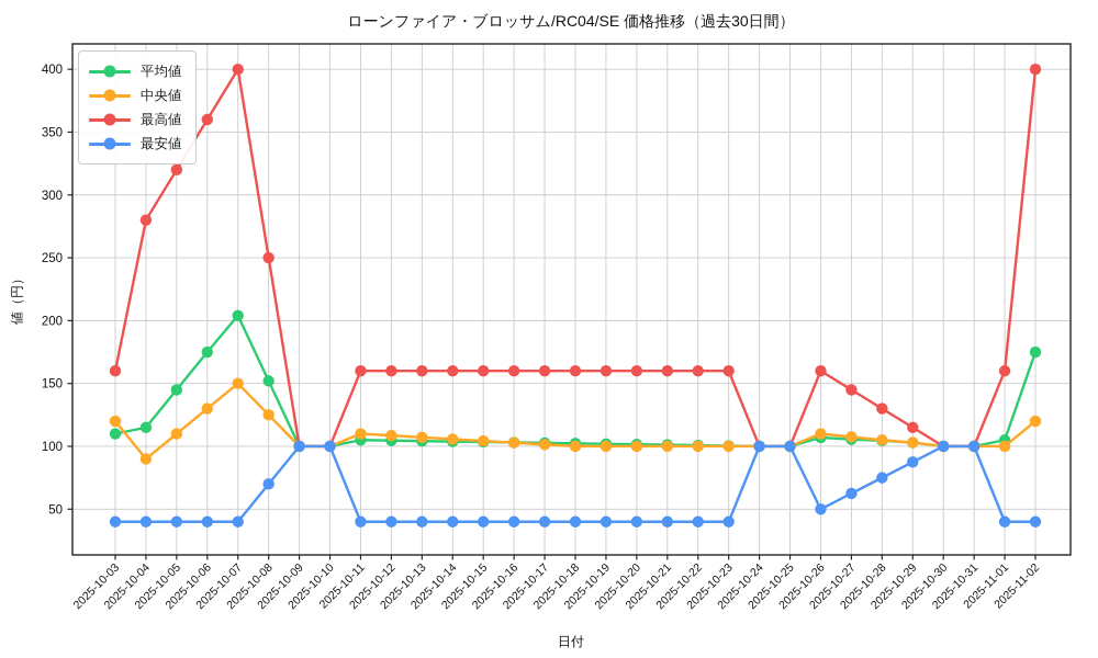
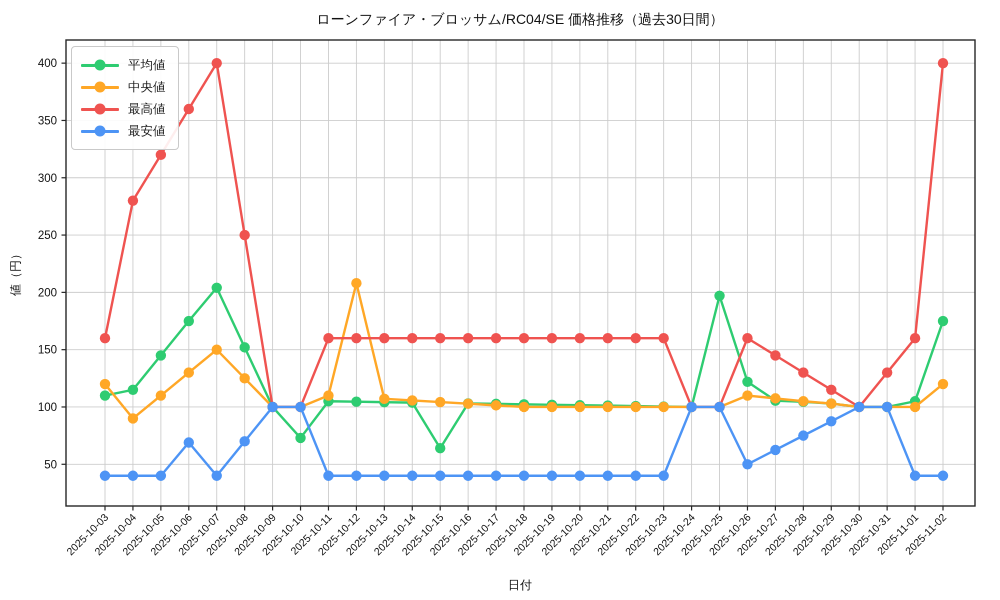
最安値/2025-10-06: 40 -> 69
平均値/2025-10-10: 100 -> 73
中央値/2025-10-12: 109 -> 208
平均値/2025-10-15: 104 -> 64
平均値/2025-10-25: 100 -> 197
平均値/2025-10-26: 107 -> 122
最高値/2025-10-31: 100 -> 130
